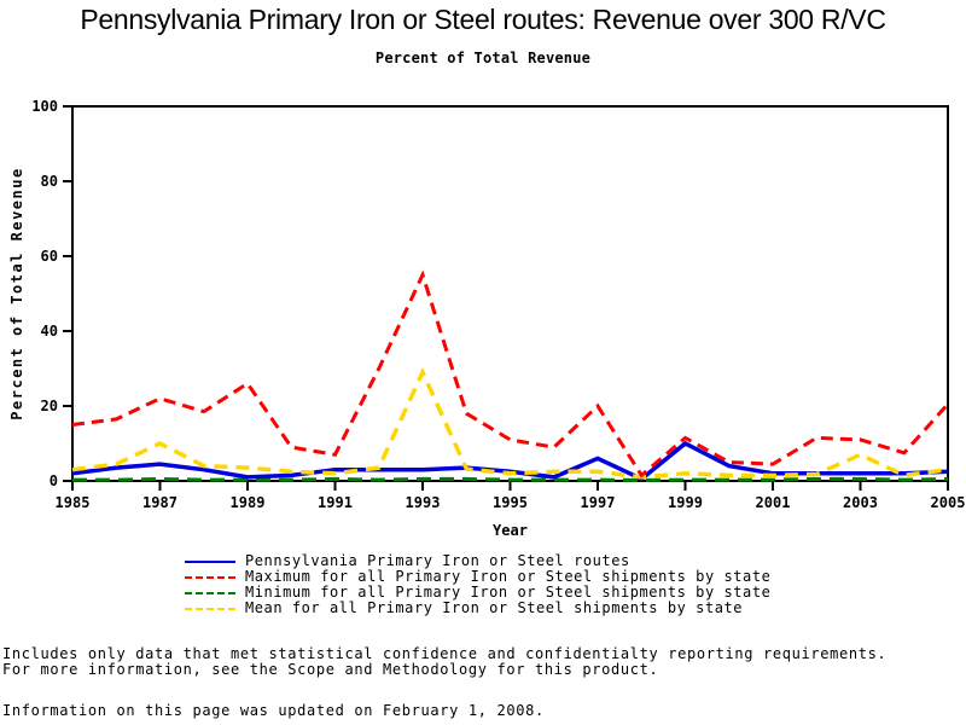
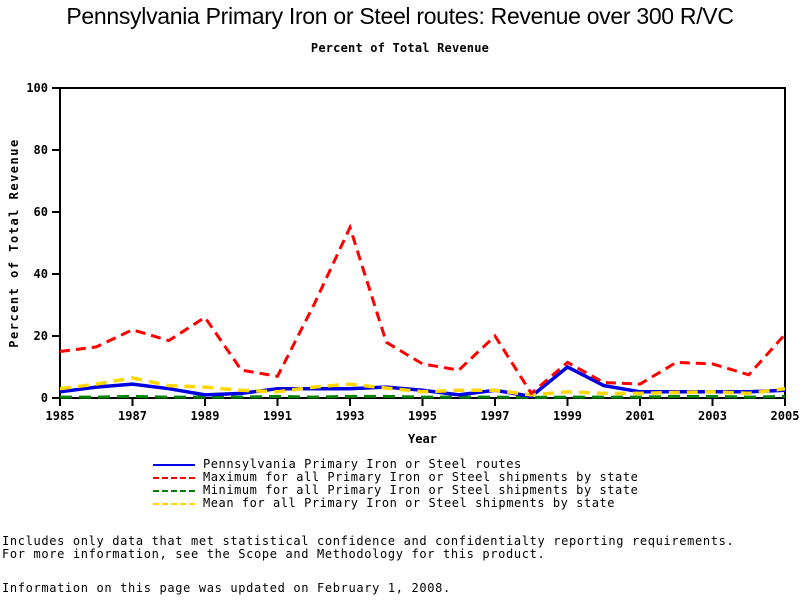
Mean for all Primary Iron or Steel shipments by state/1987: 10 -> 6
Mean for all Primary Iron or Steel shipments by state/1993: 29 -> 4
Pennsylvania Primary Iron or Steel routes/1997: 6 -> 2
Mean for all Primary Iron or Steel shipments by state/2003: 7 -> 2
